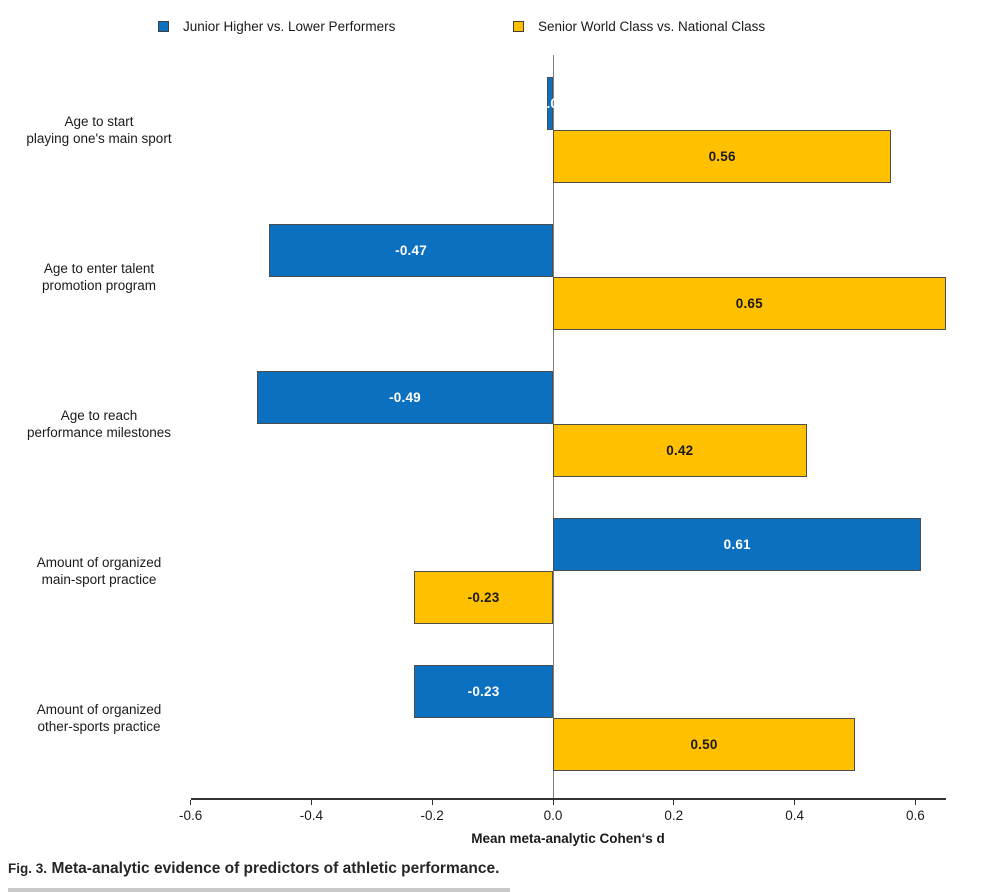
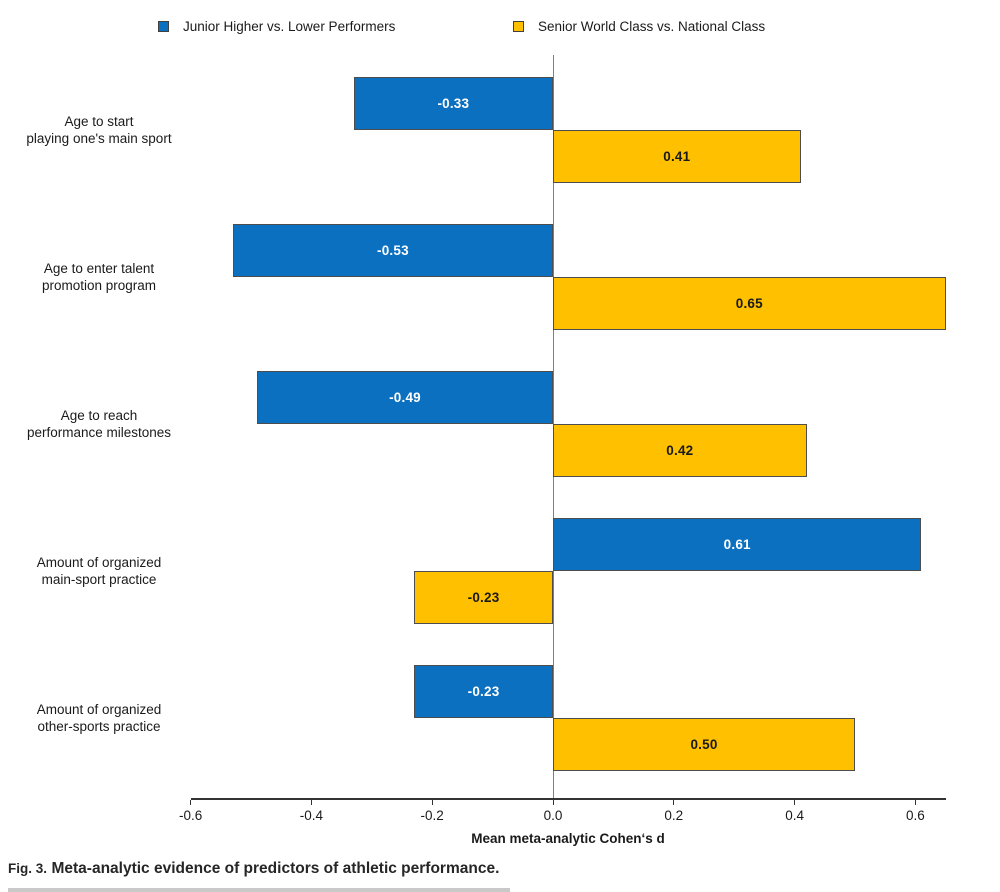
Junior Higher vs. Lower Performers/Age to start playing one's main sport: -0.01 -> -0.33
Senior World Class vs. National Class/Age to start playing one's main sport: 0.56 -> 0.41
Junior Higher vs. Lower Performers/Age to enter talent promotion program: -0.47 -> -0.53
